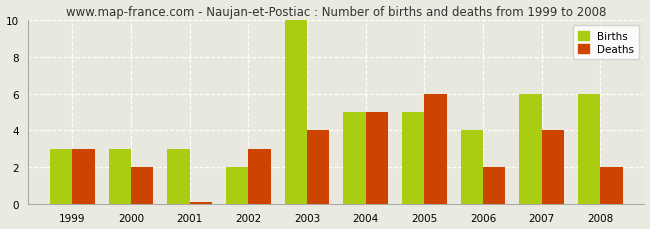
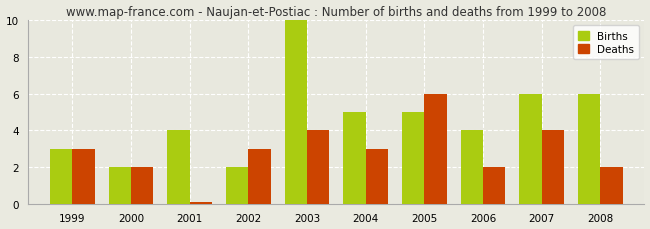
Births/2000: 3 -> 2
Births/2001: 3 -> 4
Deaths/2004: 5.0 -> 3.0
